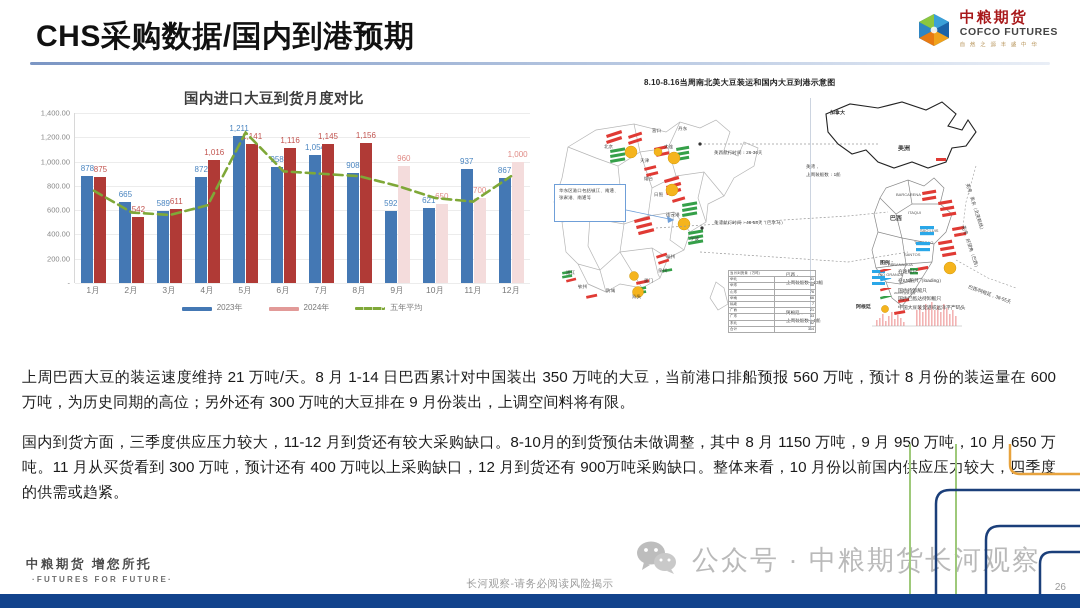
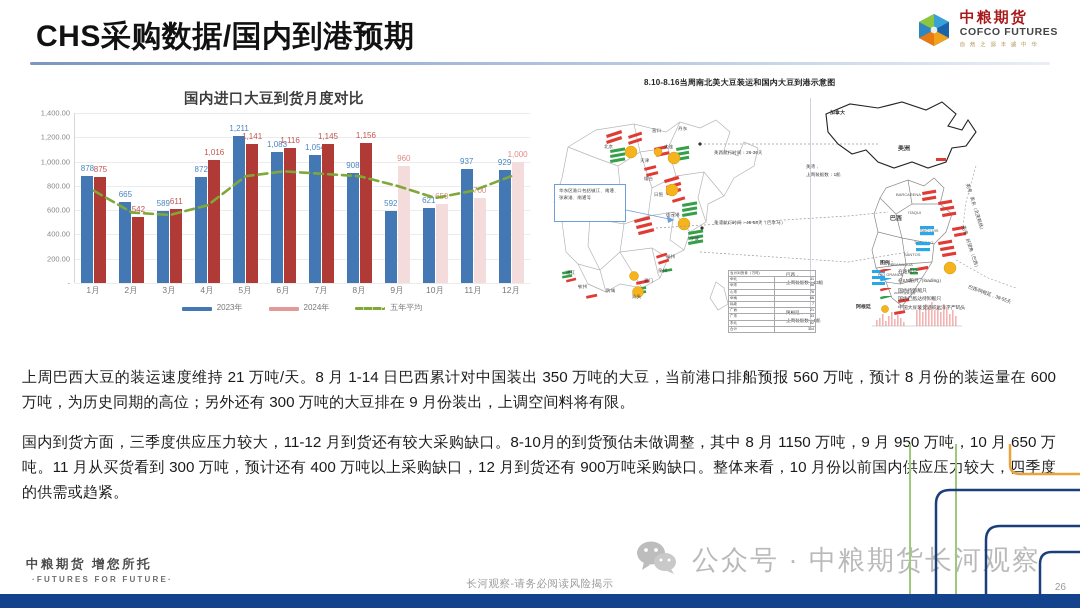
五年平均/5月: 1240 -> 880
2023年/6月: 958 -> 1,083
五年平均/11月: 670 -> 760
2023年/12月: 867 -> 929
